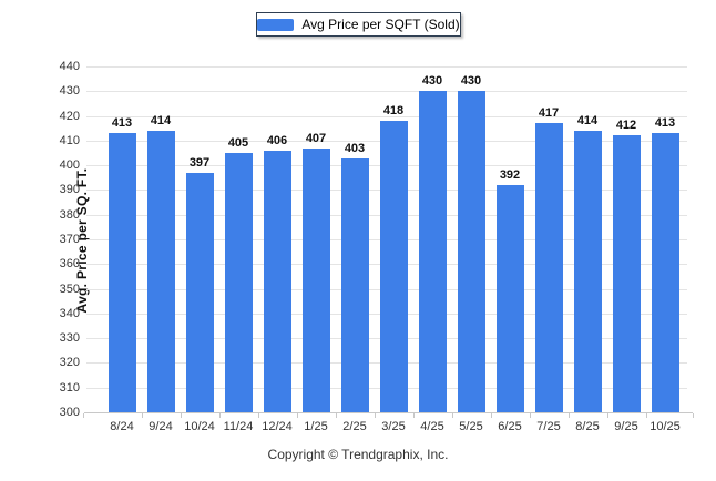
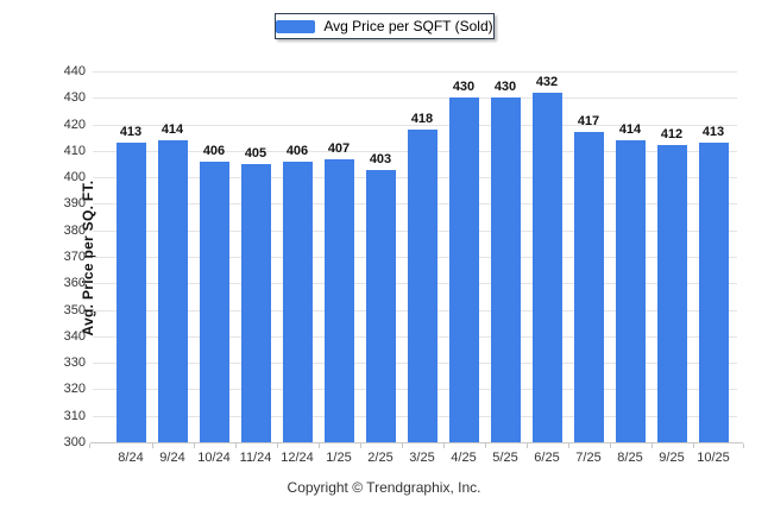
10/24: 397 -> 406
6/25: 392 -> 432
